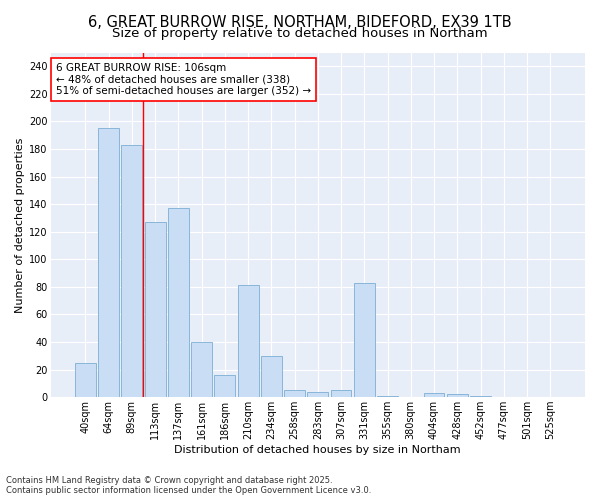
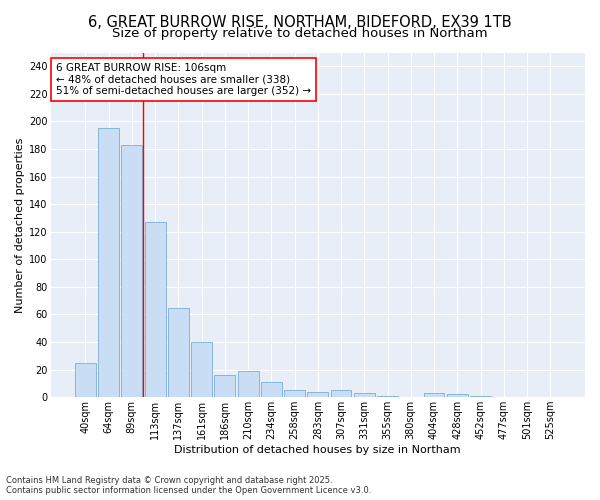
137sqm: 137 -> 65
210sqm: 81 -> 19
234sqm: 30 -> 11
331sqm: 83 -> 3
